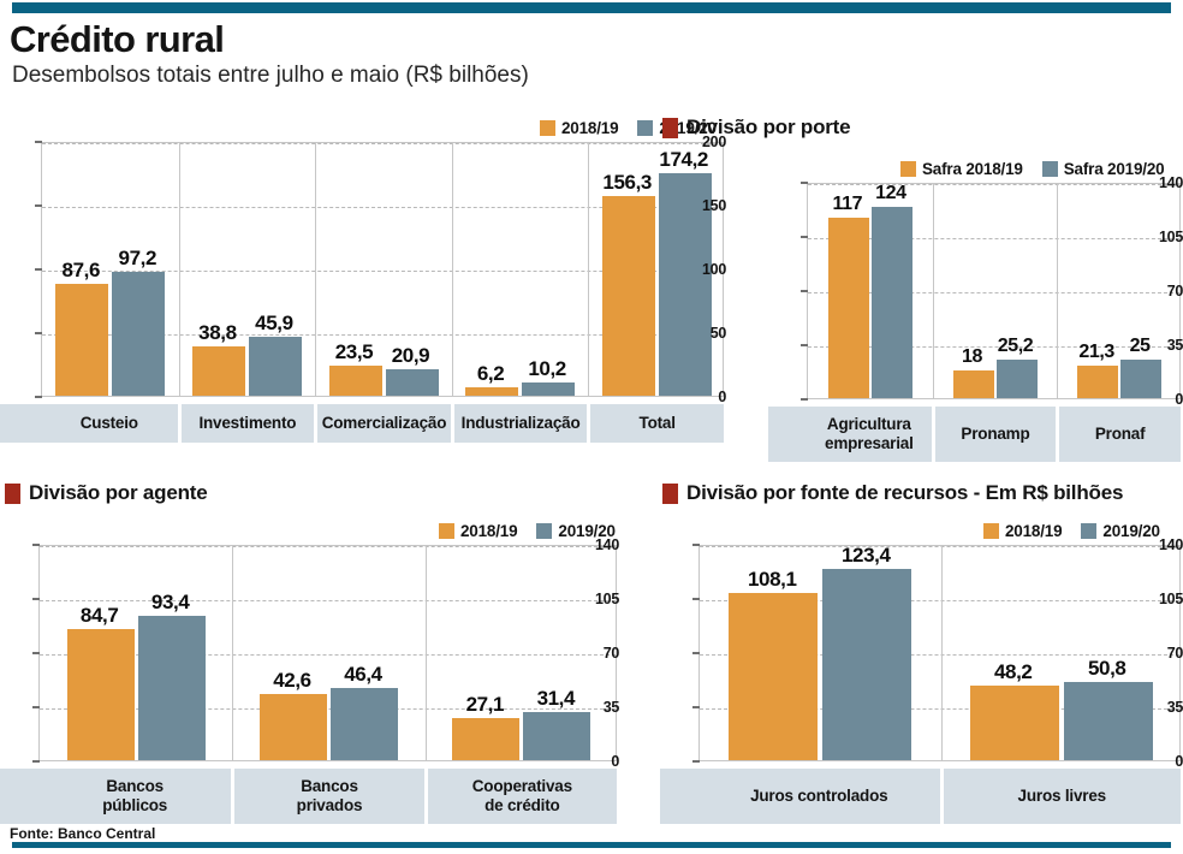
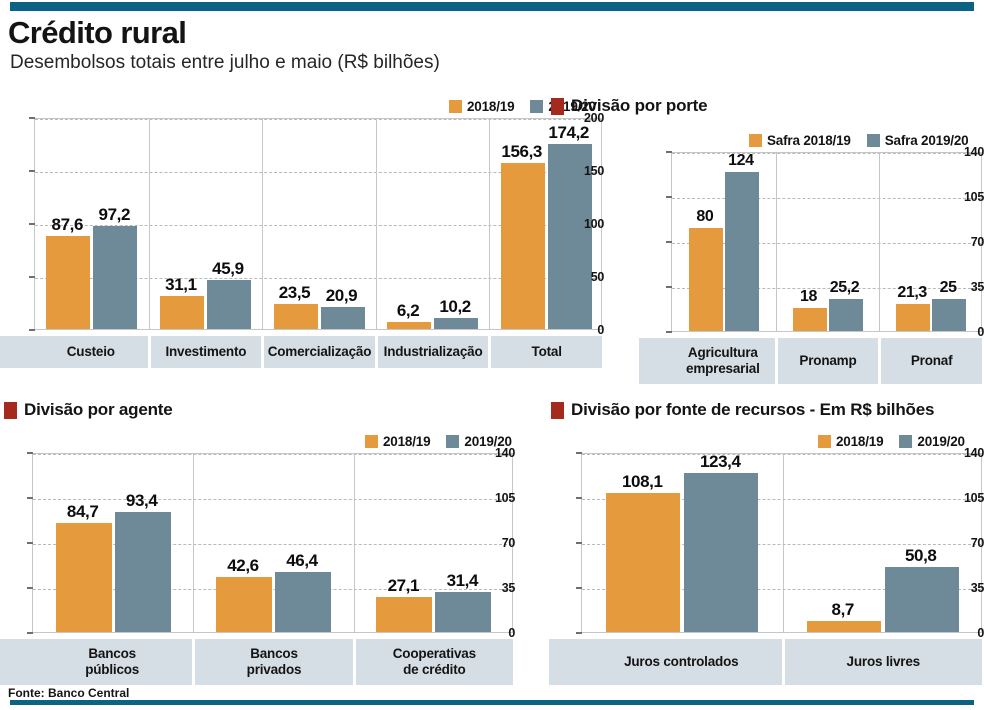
Crédito rural/2018/19/Investimento: 38,8 -> 31,1
Divisão por porte/Safra 2018/19/Agricultura empresarial: 117 -> 80
Divisão por fonte de recursos - Em R$ bilhões/2018/19/Juros livres: 48,2 -> 8,7
